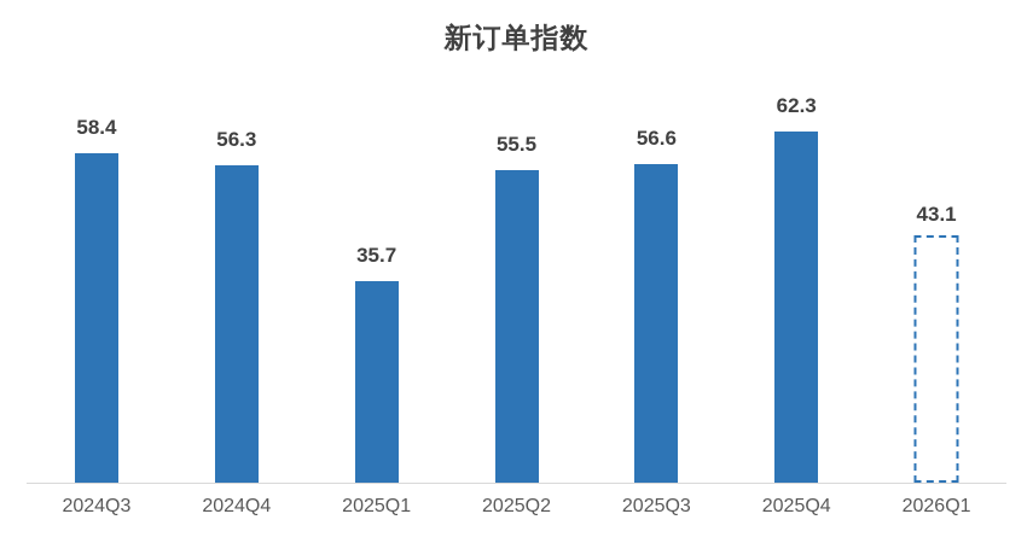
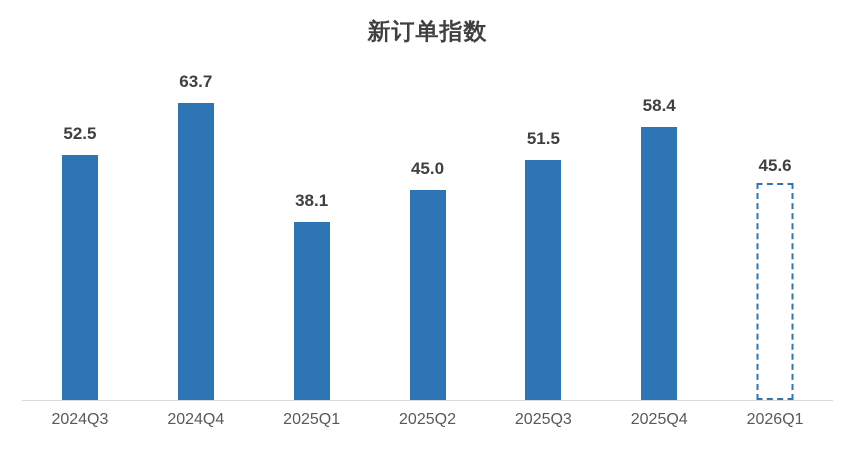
2024Q3: 58.4 -> 52.5
2024Q4: 56.3 -> 63.7
2025Q1: 35.7 -> 38.1
2025Q2: 55.5 -> 45.0
2025Q3: 56.6 -> 51.5
2025Q4: 62.3 -> 58.4
2026Q1: 43.1 -> 45.6
